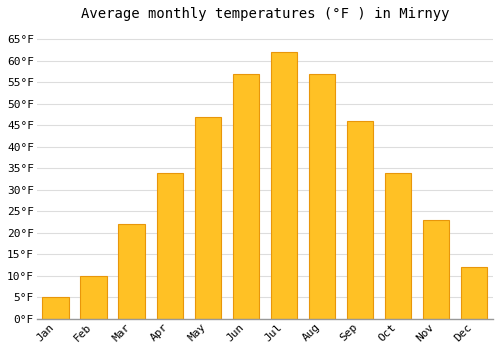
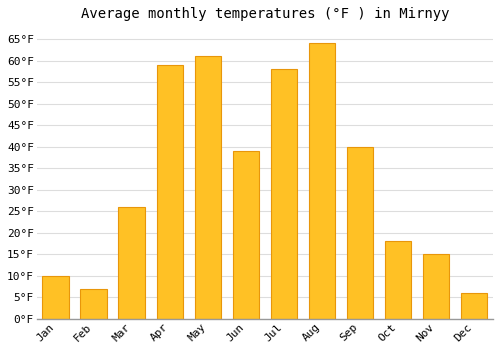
Jan: 5°F -> 10°F
Feb: 10°F -> 7°F
Mar: 22°F -> 26°F
Apr: 34°F -> 59°F
May: 47°F -> 61°F
Jun: 57°F -> 39°F
Jul: 62°F -> 58°F
Aug: 57°F -> 64°F
Sep: 46°F -> 40°F
Oct: 34°F -> 18°F
Nov: 23°F -> 15°F
Dec: 12°F -> 6°F
